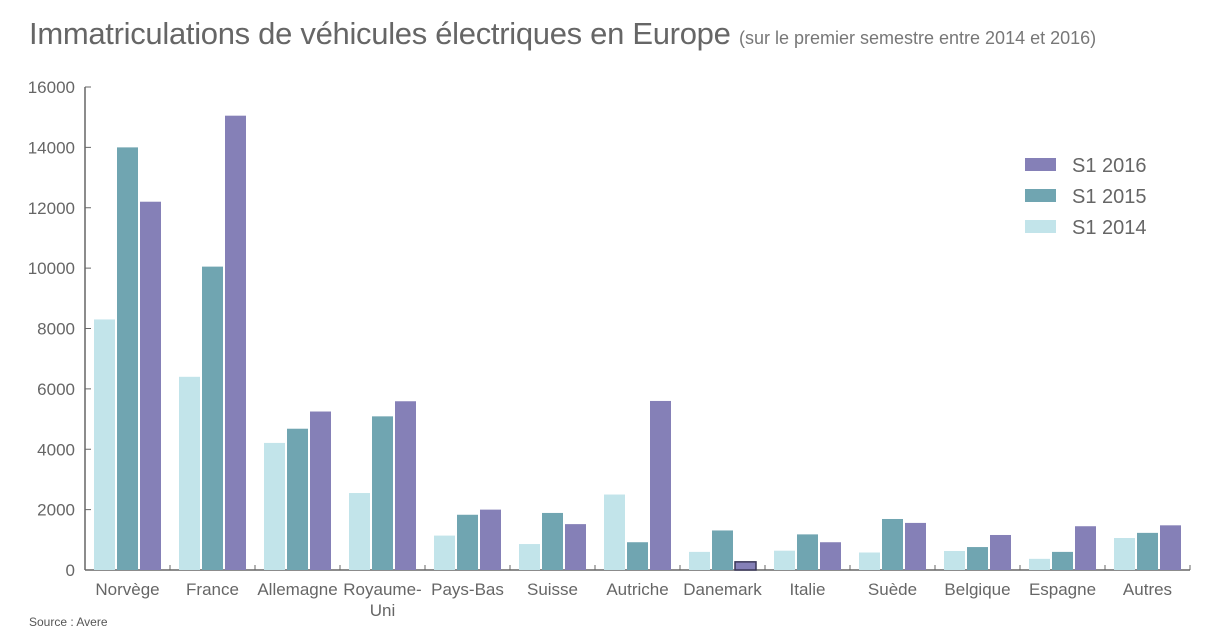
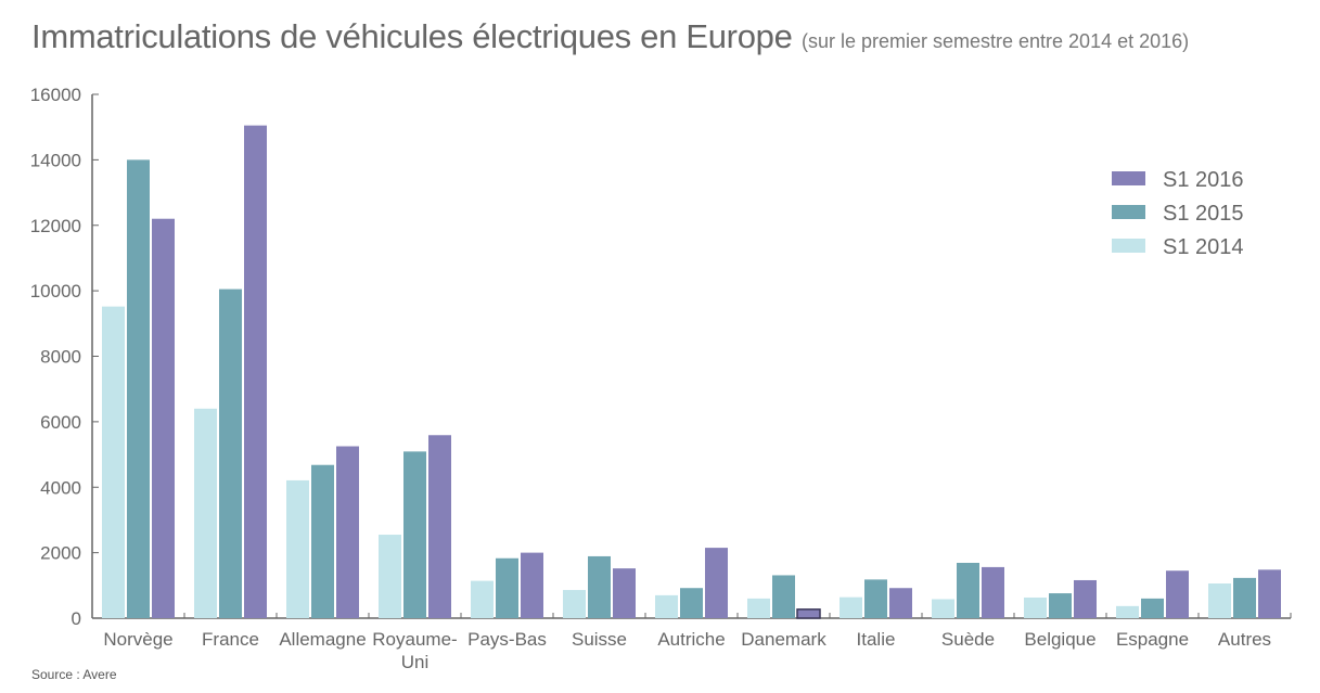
S1 2014/Norvège: 8300 -> 9500
S1 2014/Autriche: 2500 -> 700
S1 2016/Autriche: 5600 -> 2200
